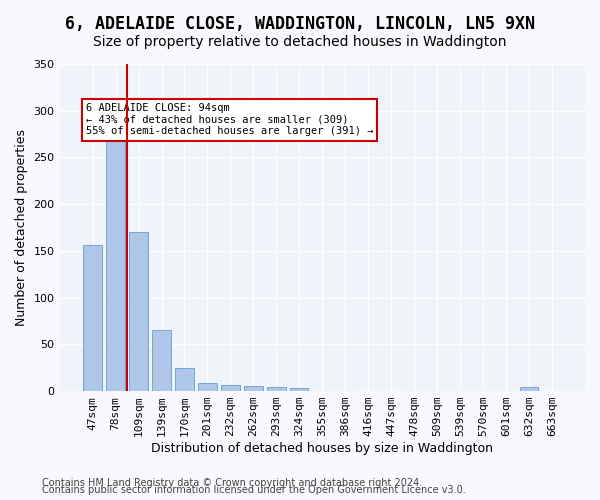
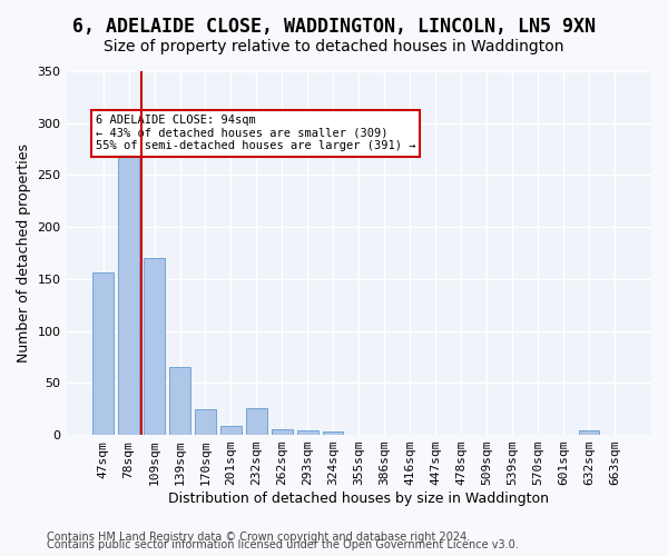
232sqm: 7 -> 26
